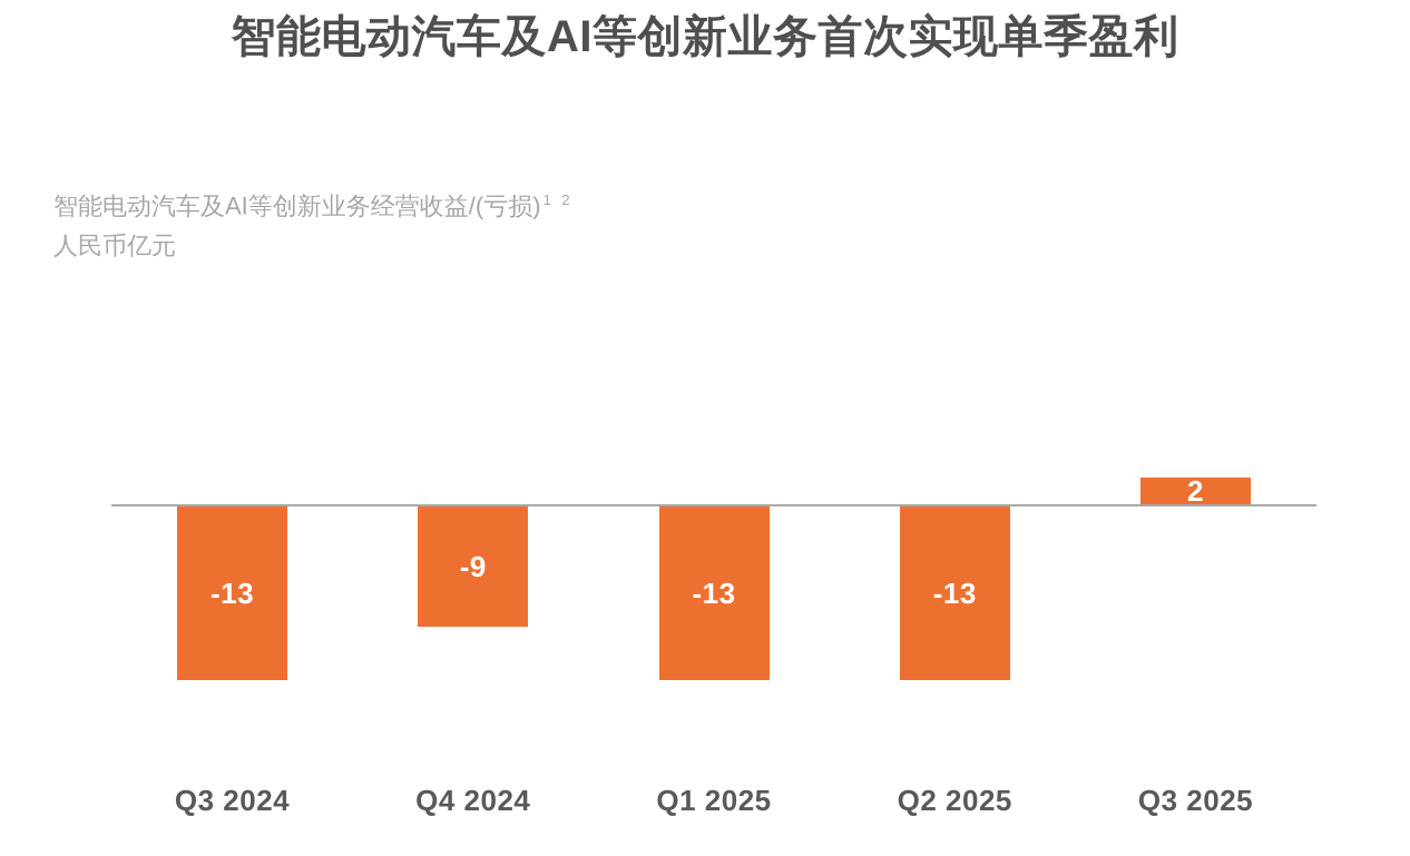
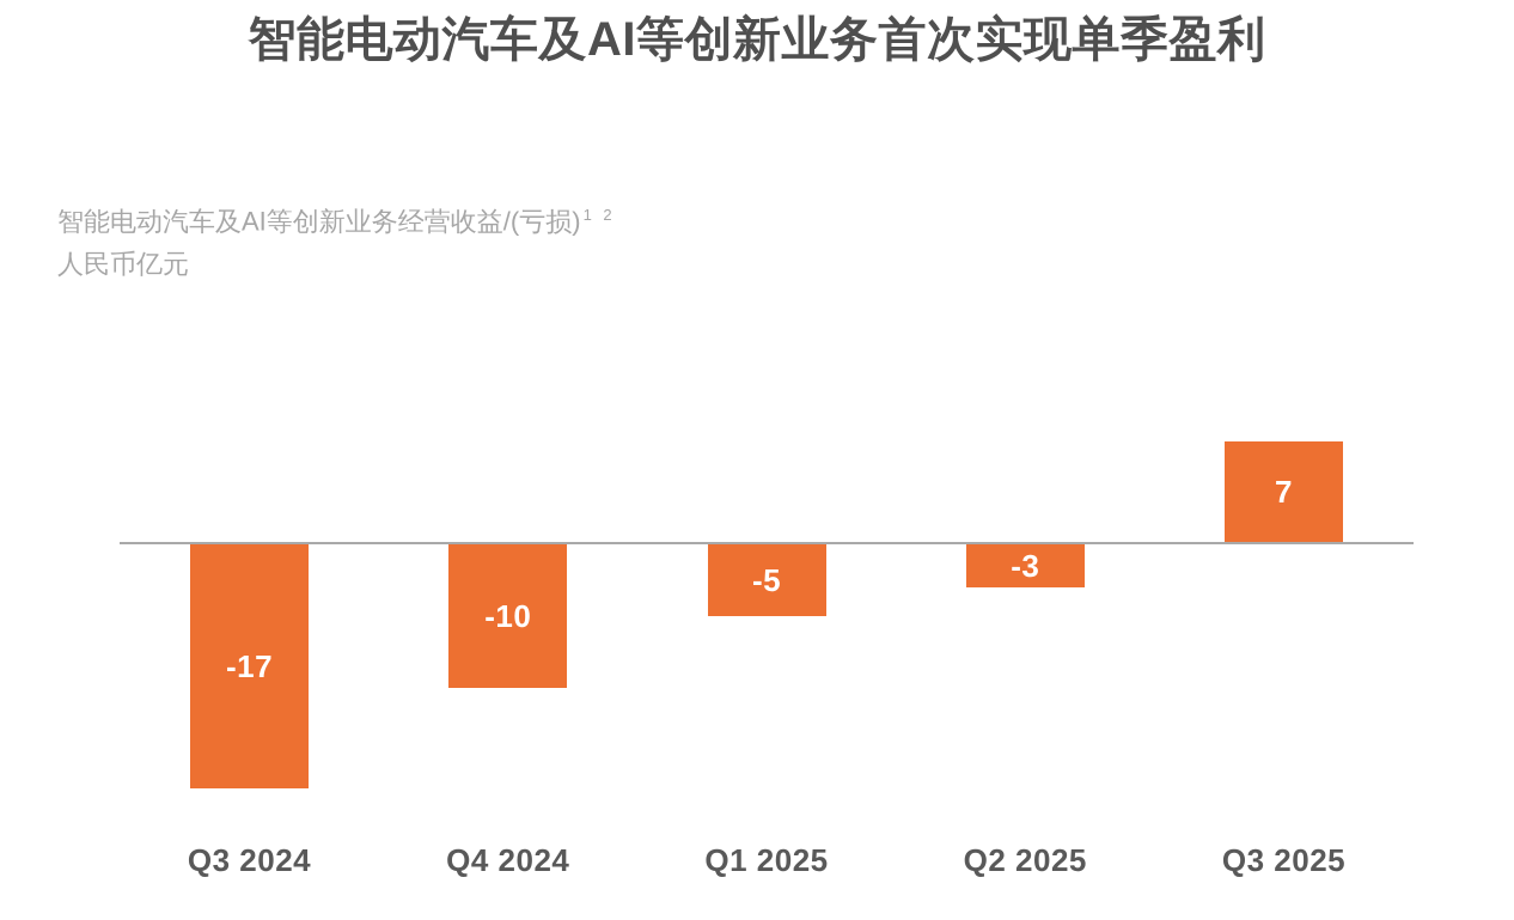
Q3 2024: -13 -> -17
Q4 2024: -9 -> -10
Q1 2025: -13 -> -5
Q2 2025: -13 -> -3
Q3 2025: 2 -> 7
